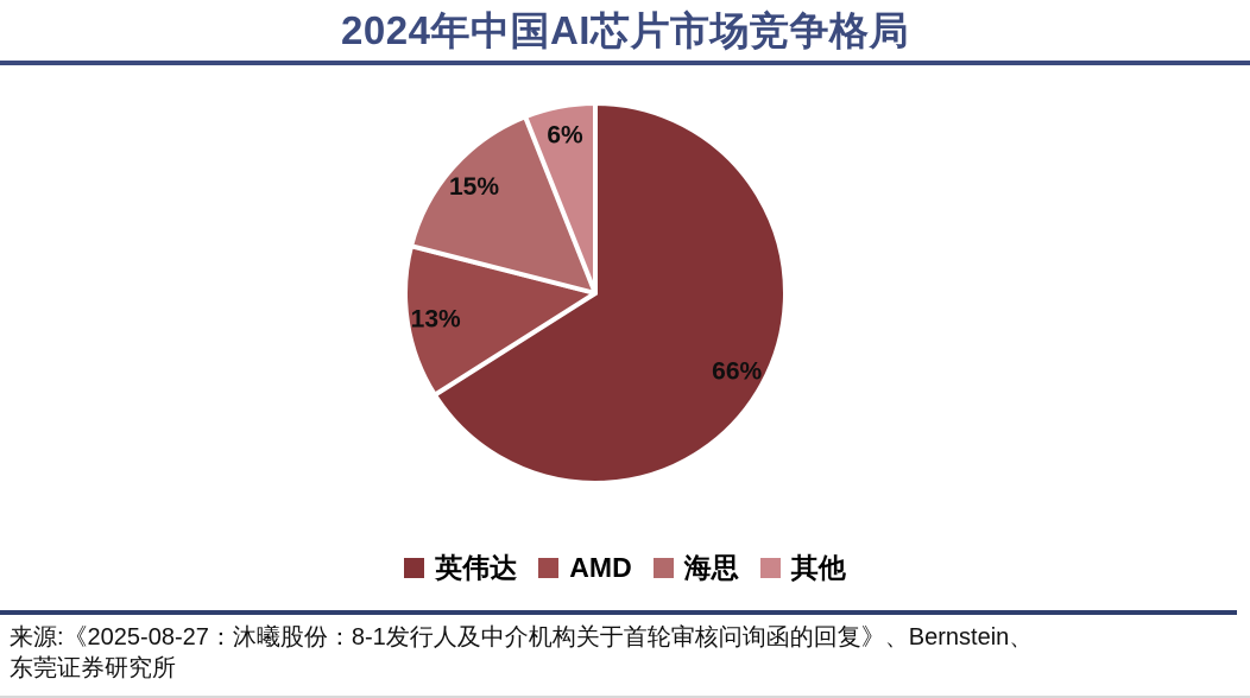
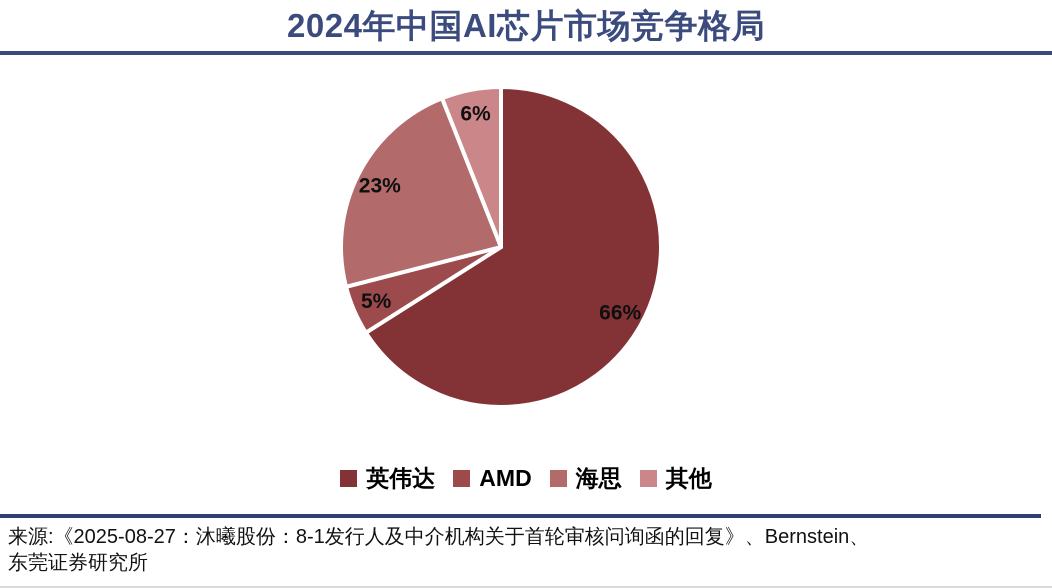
AMD: 13% -> 5%
海思: 15% -> 23%
